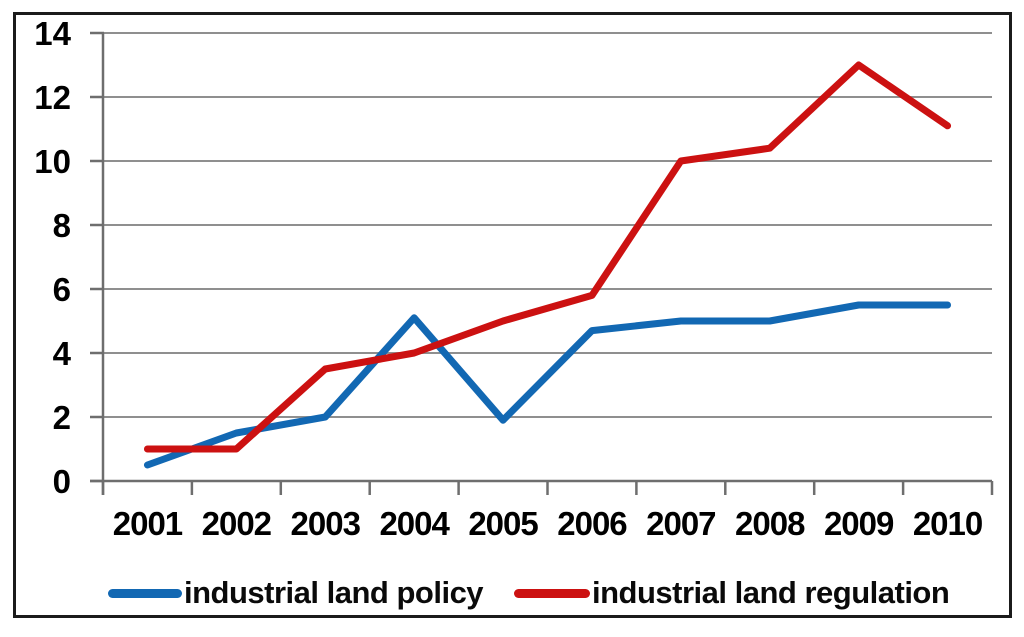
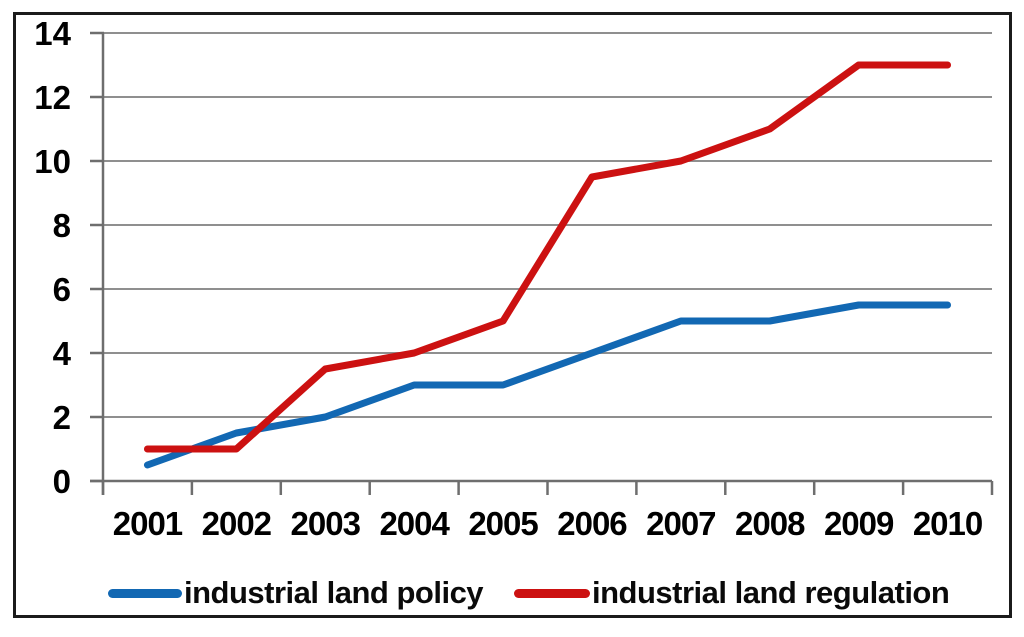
industrial land policy/2004: 5.1 -> 3.0
industrial land policy/2005: 1.9 -> 3.0
industrial land policy/2006: 4.7 -> 4.0
industrial land regulation/2006: 5.8 -> 9.5
industrial land regulation/2008: 10.4 -> 11.0
industrial land regulation/2010: 11.1 -> 13.0
